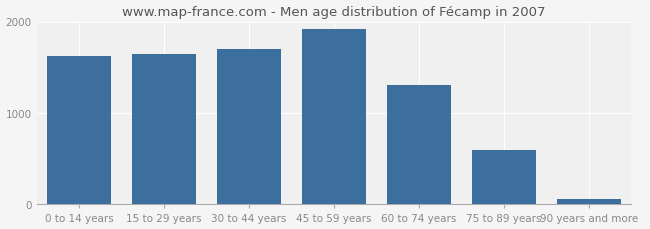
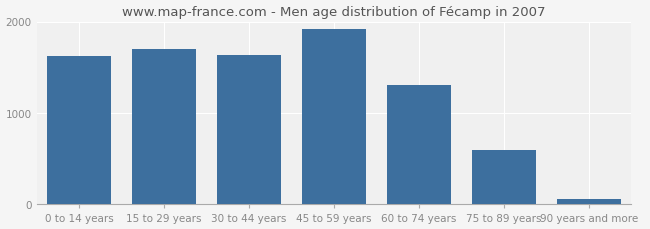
15 to 29 years: 1640 -> 1700
30 to 44 years: 1700 -> 1630
